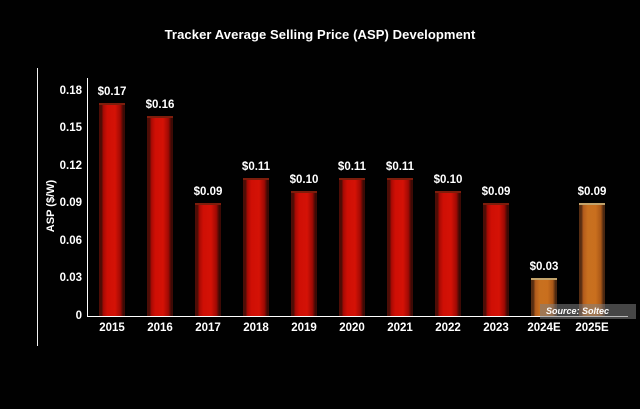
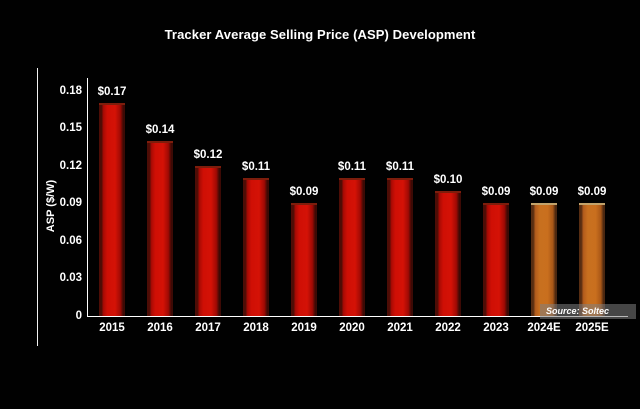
2016: $0.16 -> $0.14
2017: $0.09 -> $0.12
2019: $0.10 -> $0.09
2024E: $0.03 -> $0.09
